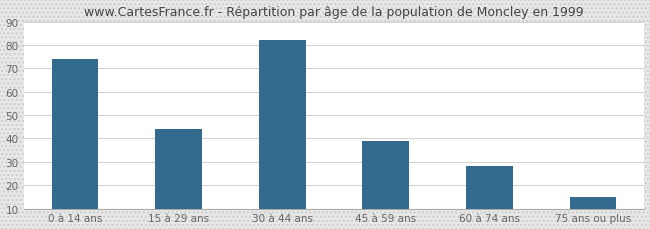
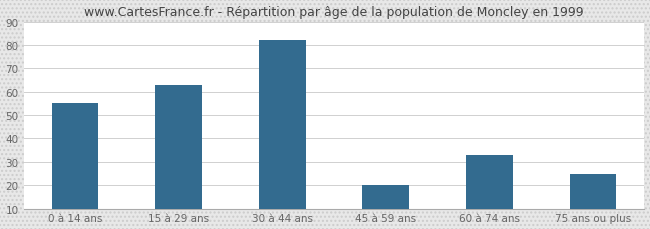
0 à 14 ans: 74 -> 55
15 à 29 ans: 44 -> 63
45 à 59 ans: 39 -> 20
60 à 74 ans: 28 -> 33
75 ans ou plus: 15 -> 25
